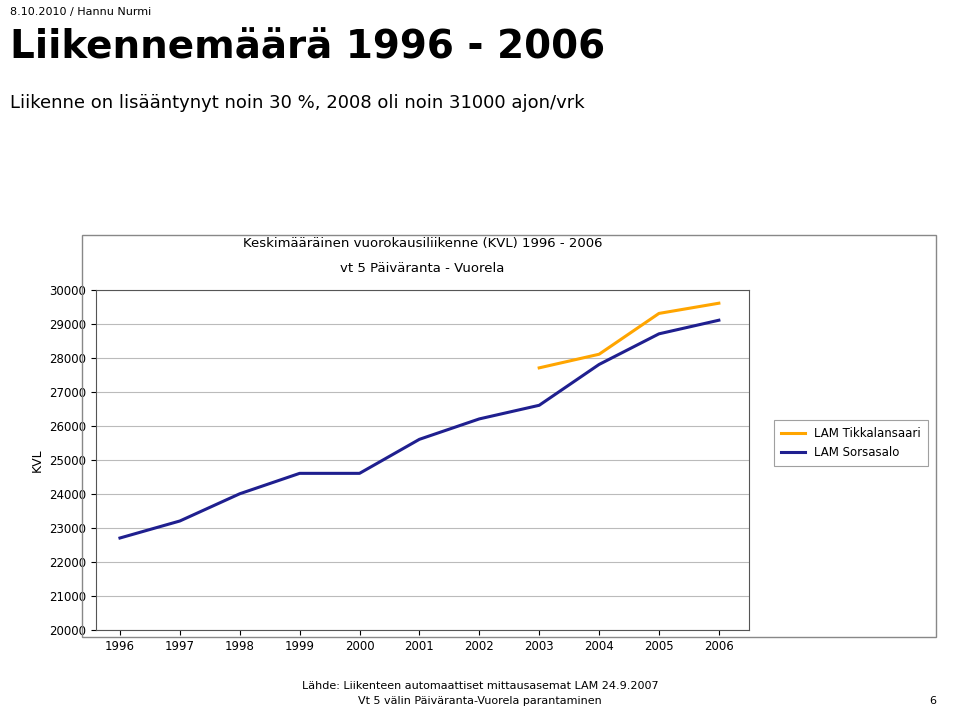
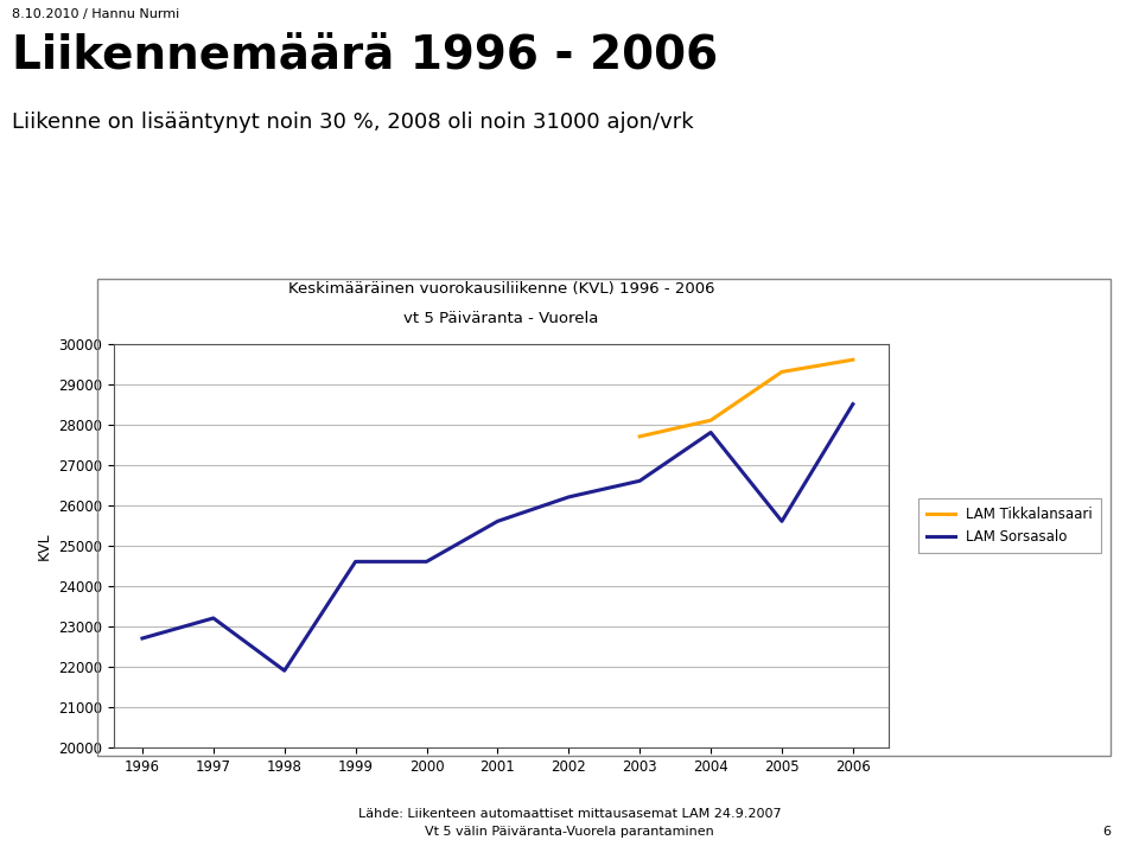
LAM Sorsasalo/1998: 24000 -> 21900
LAM Sorsasalo/2005: 28700 -> 25600
LAM Sorsasalo/2006: 29100 -> 28500
